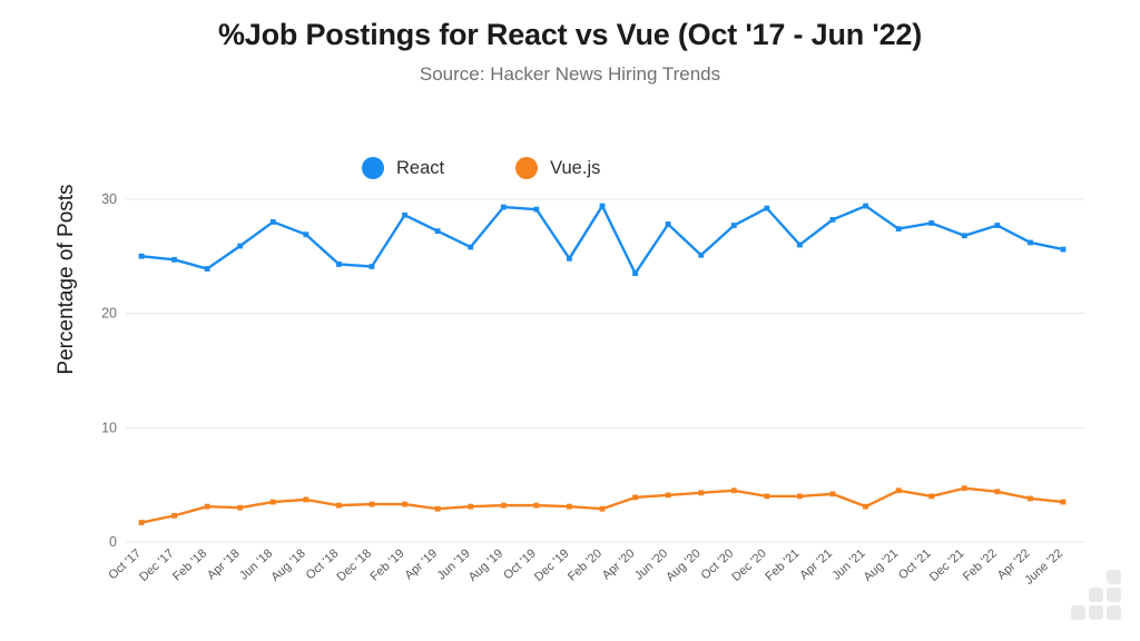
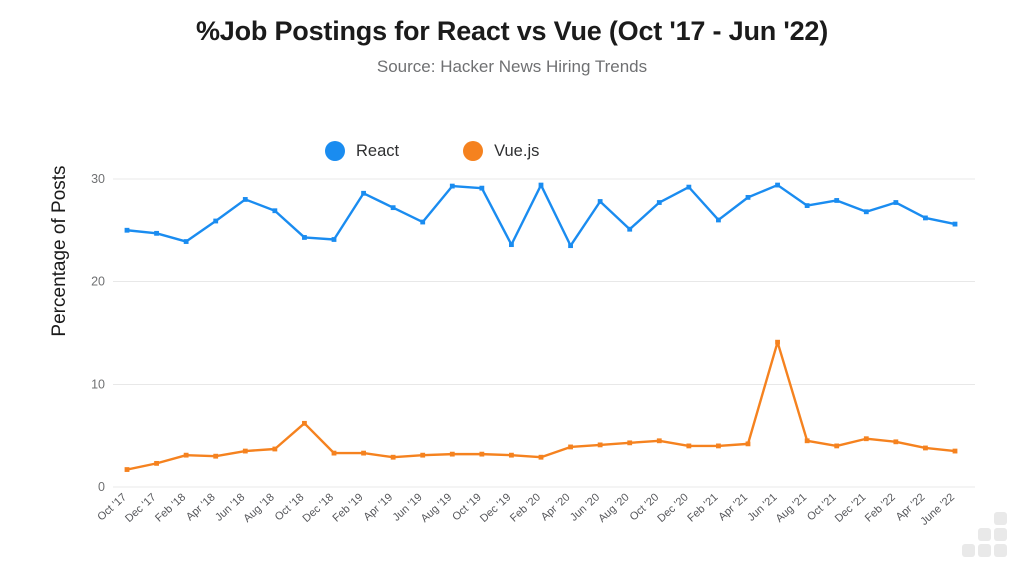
Vue.js/Oct '18: 3.2 -> 6.2
React/Dec '19: 24.8 -> 23.6
Vue.js/Jun '21: 3.1 -> 14.1
